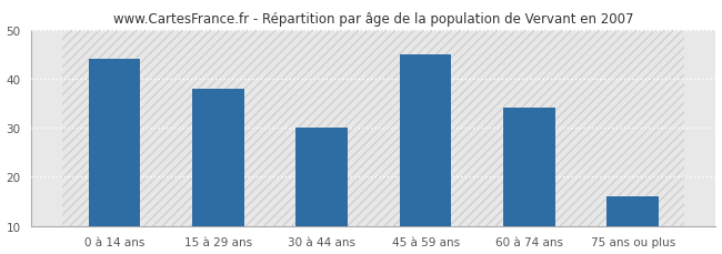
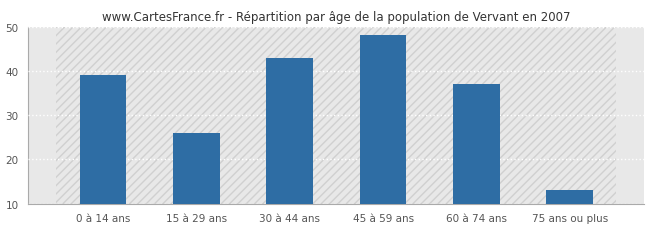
0 à 14 ans: 44 -> 39
15 à 29 ans: 38 -> 26
30 à 44 ans: 30 -> 43
45 à 59 ans: 45 -> 48
60 à 74 ans: 34 -> 37
75 ans ou plus: 16 -> 13
